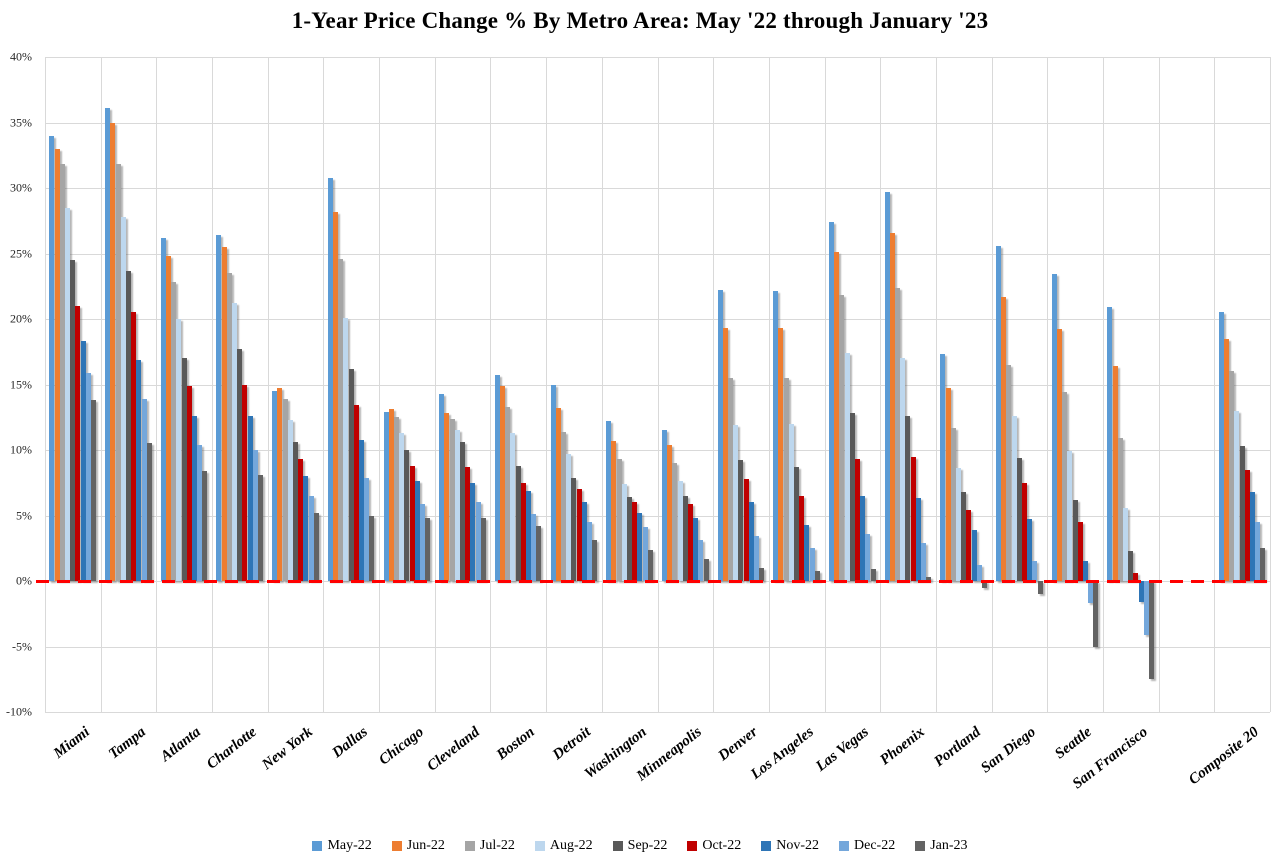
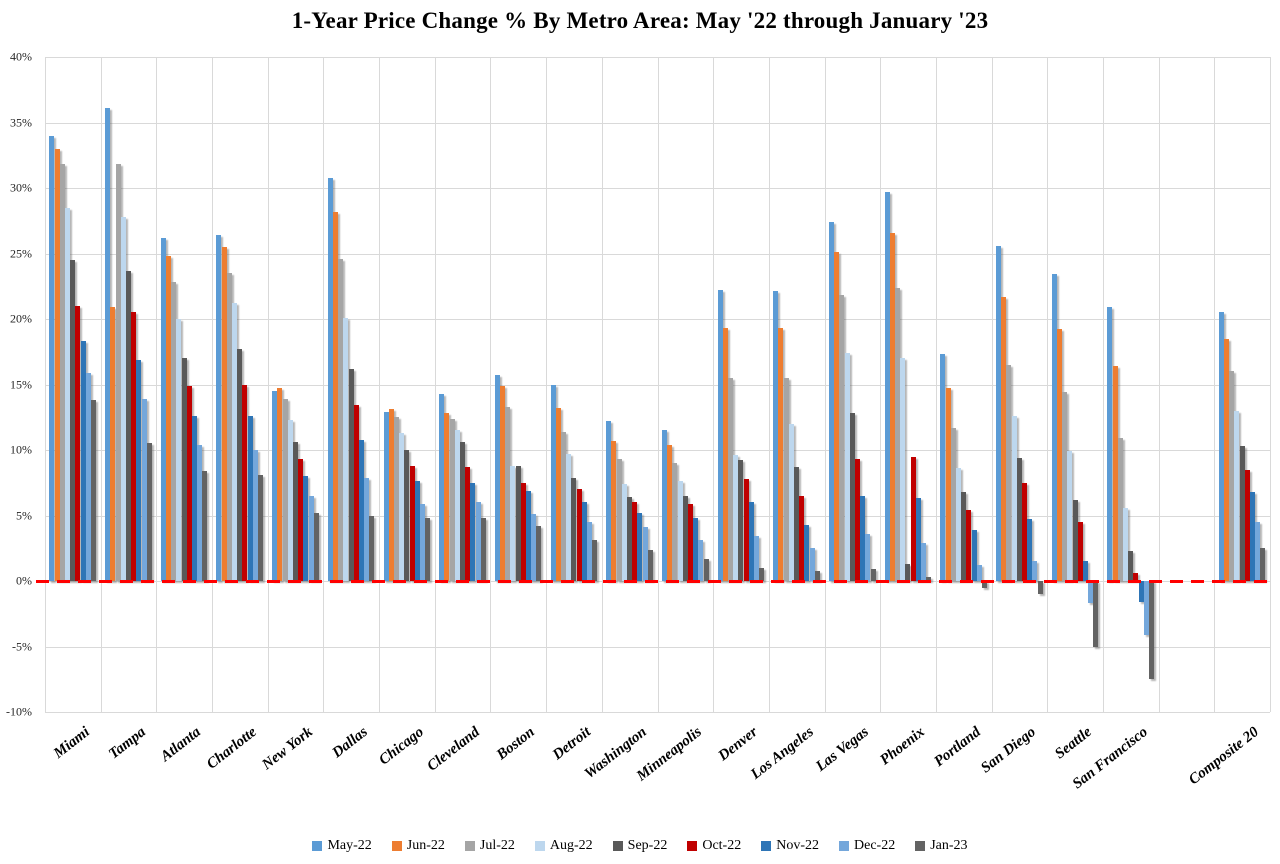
Jun-22/Tampa: 35.0% -> 20.9%
Aug-22/Boston: 11.3% -> 8.8%
Aug-22/Denver: 11.9% -> 9.6%
Sep-22/Phoenix: 12.6% -> 1.3%
